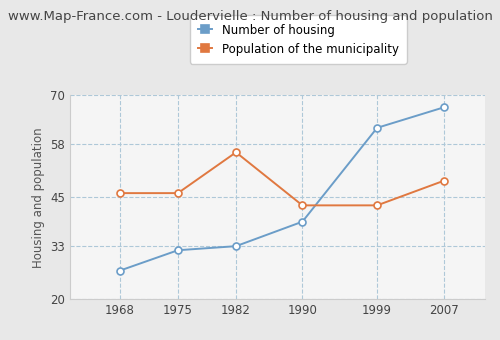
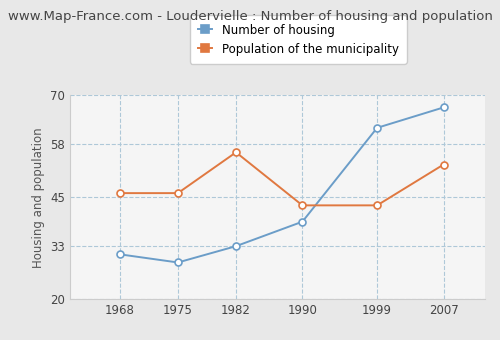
Number of housing/1968: 27 -> 31
Number of housing/1975: 32 -> 29
Population of the municipality/2007: 49 -> 53
